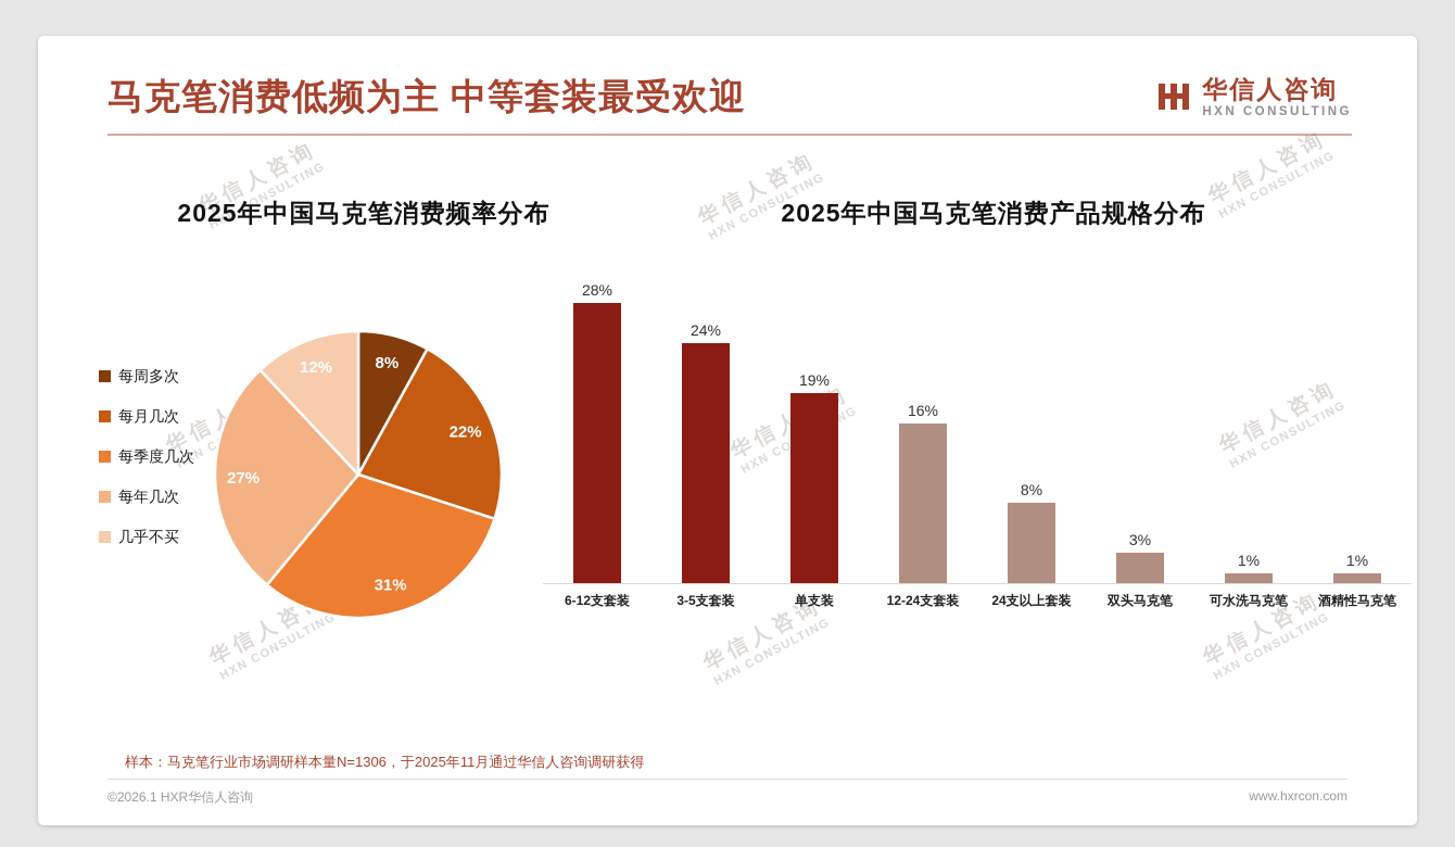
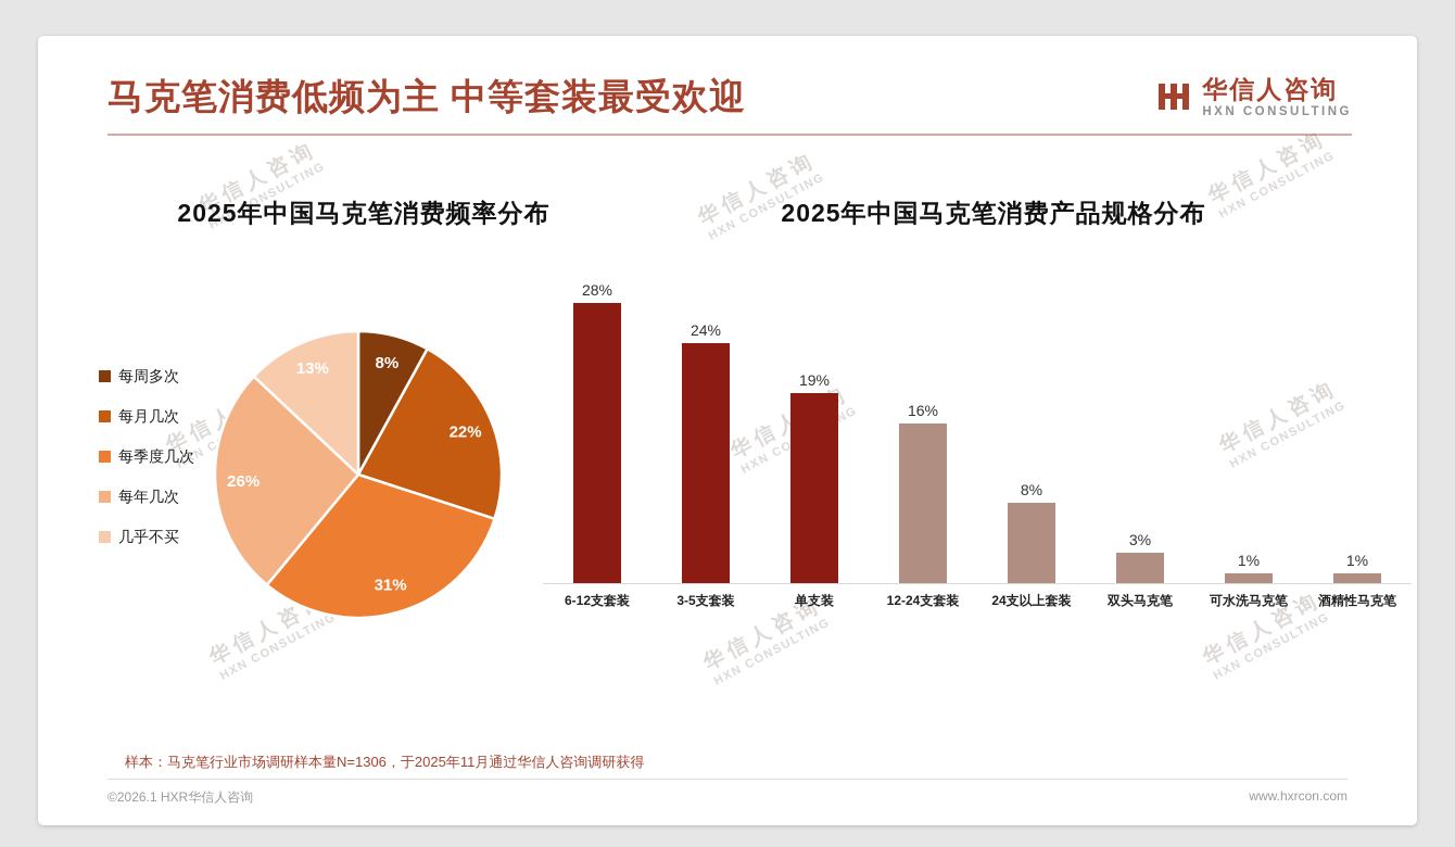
2025年中国马克笔消费频率分布/每年几次: 27% -> 26%
2025年中国马克笔消费频率分布/几乎不买: 12% -> 13%
